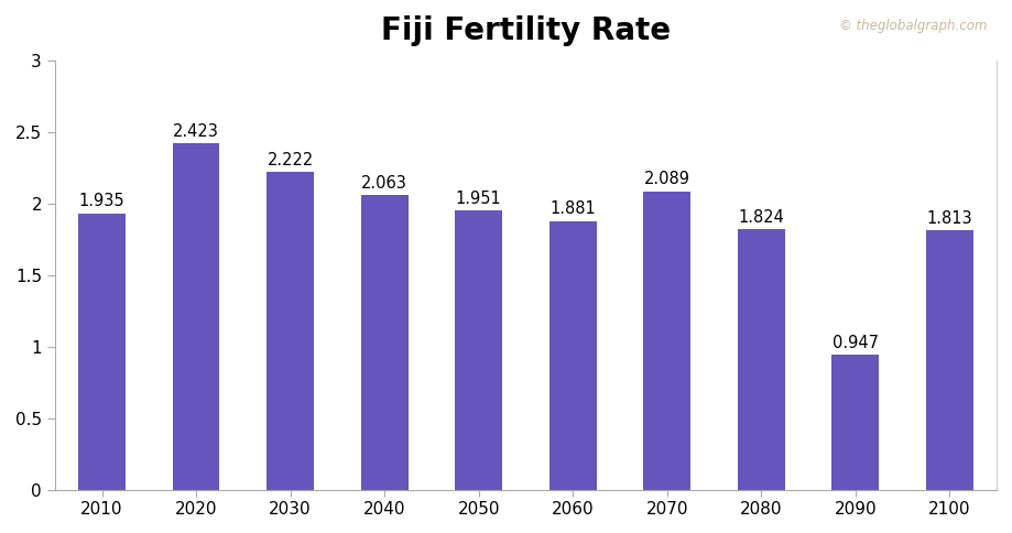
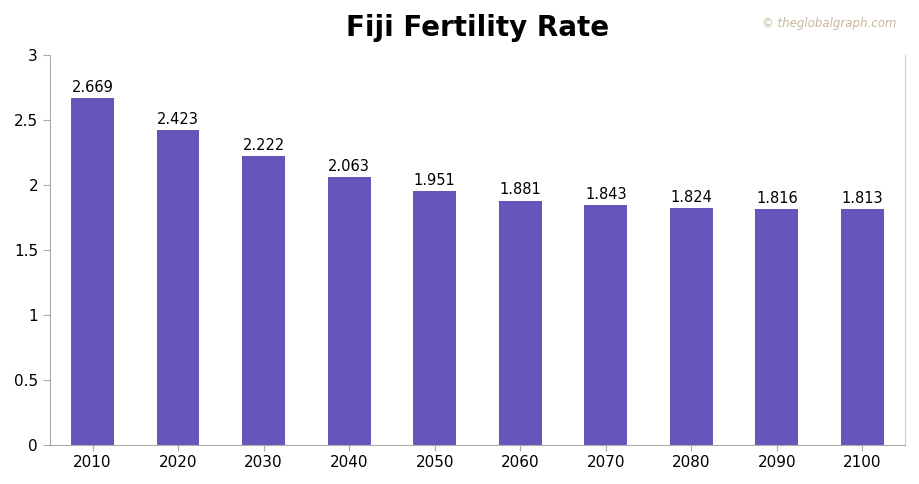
2010: 1.935 -> 2.669
2070: 2.089 -> 1.843
2090: 0.947 -> 1.816
